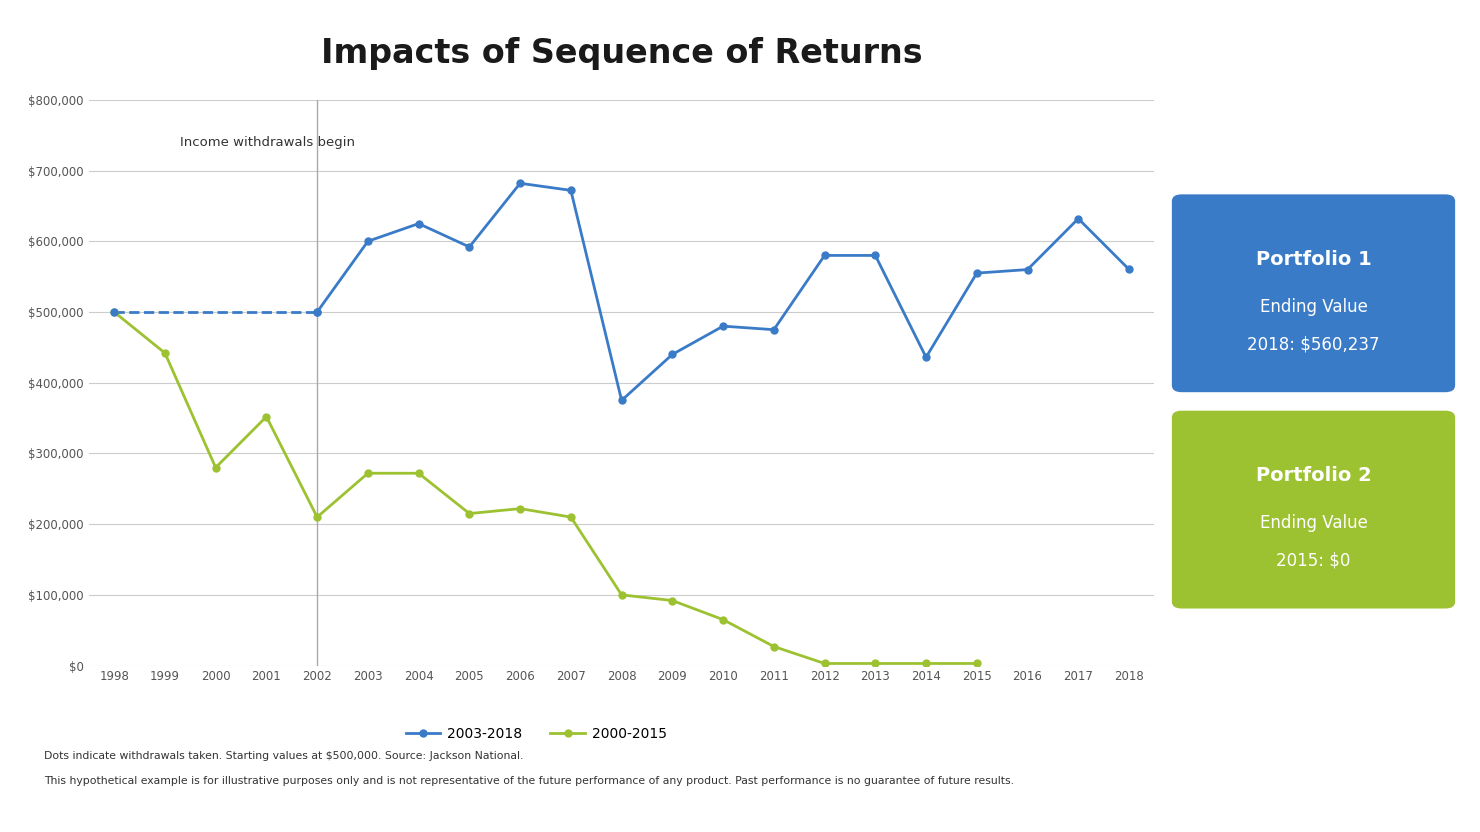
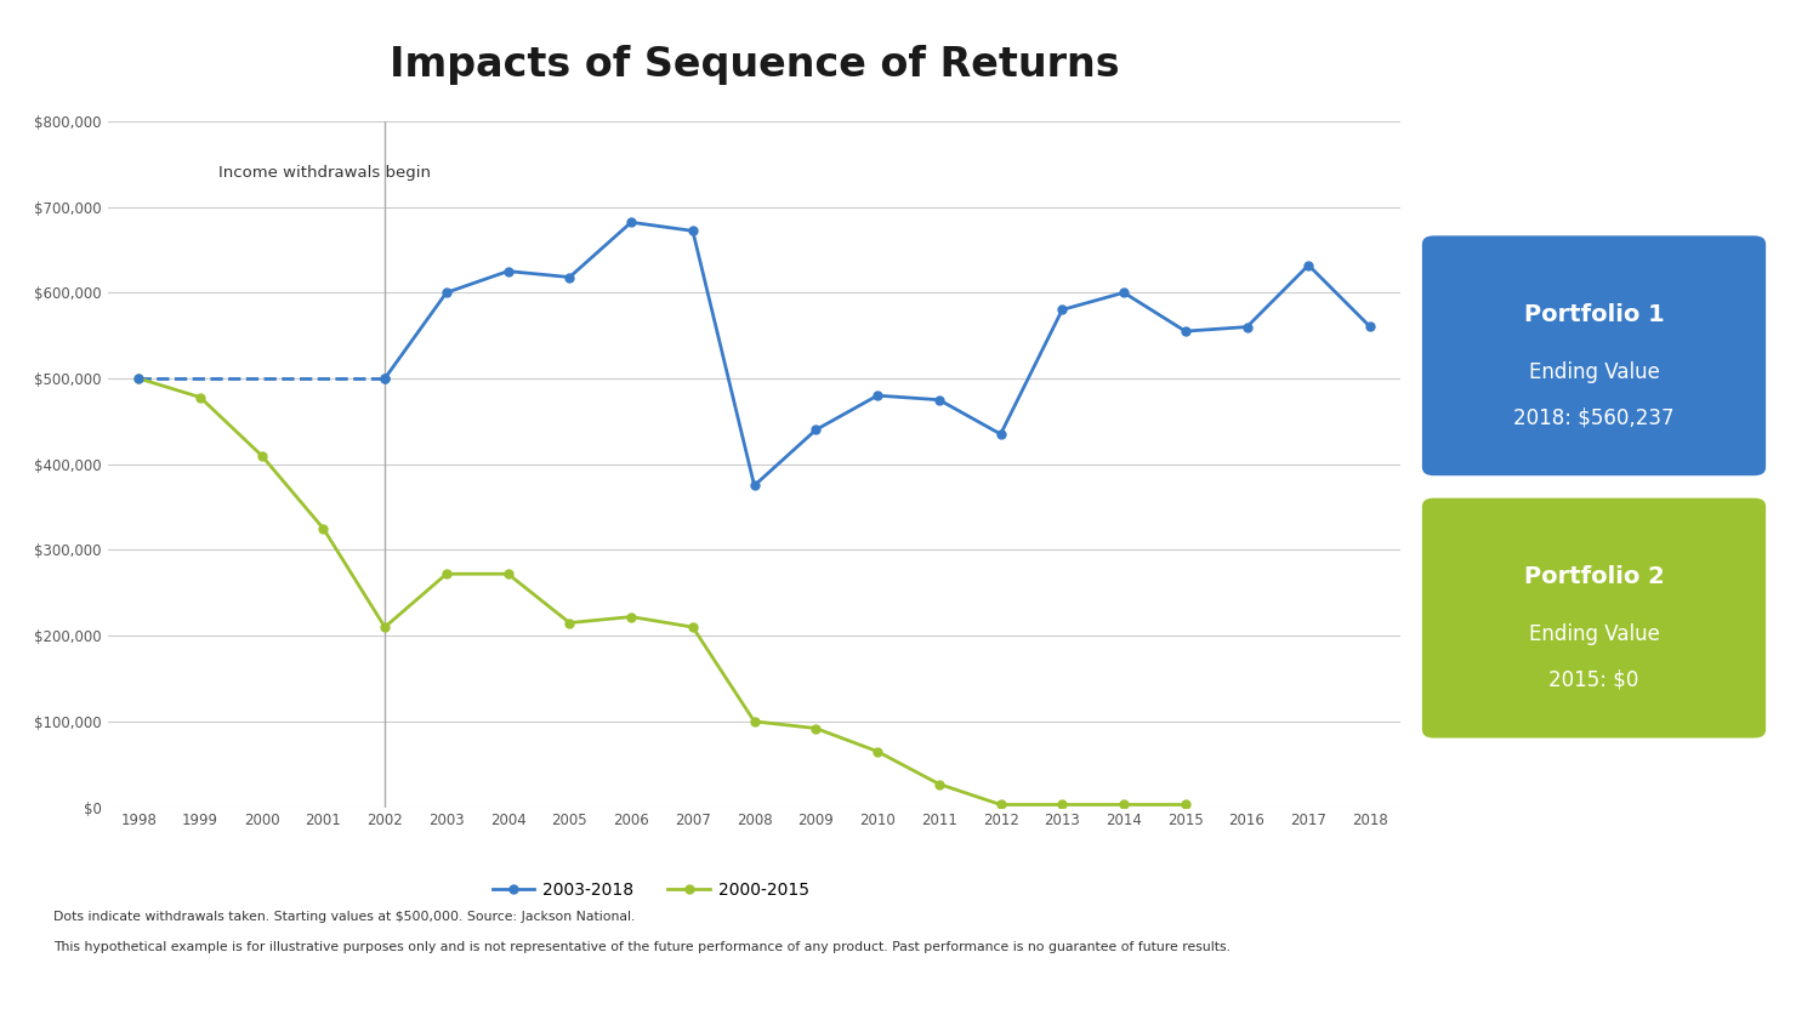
2000-2015/1999: $442,000 -> $478,000
2000-2015/2000: $280,000 -> $410,000
2000-2015/2001: $352,000 -> $325,000
2003-2018/2005: $592,000 -> $618,000
2003-2018/2012: $580,000 -> $435,000
2003-2018/2014: $436,000 -> $600,000
